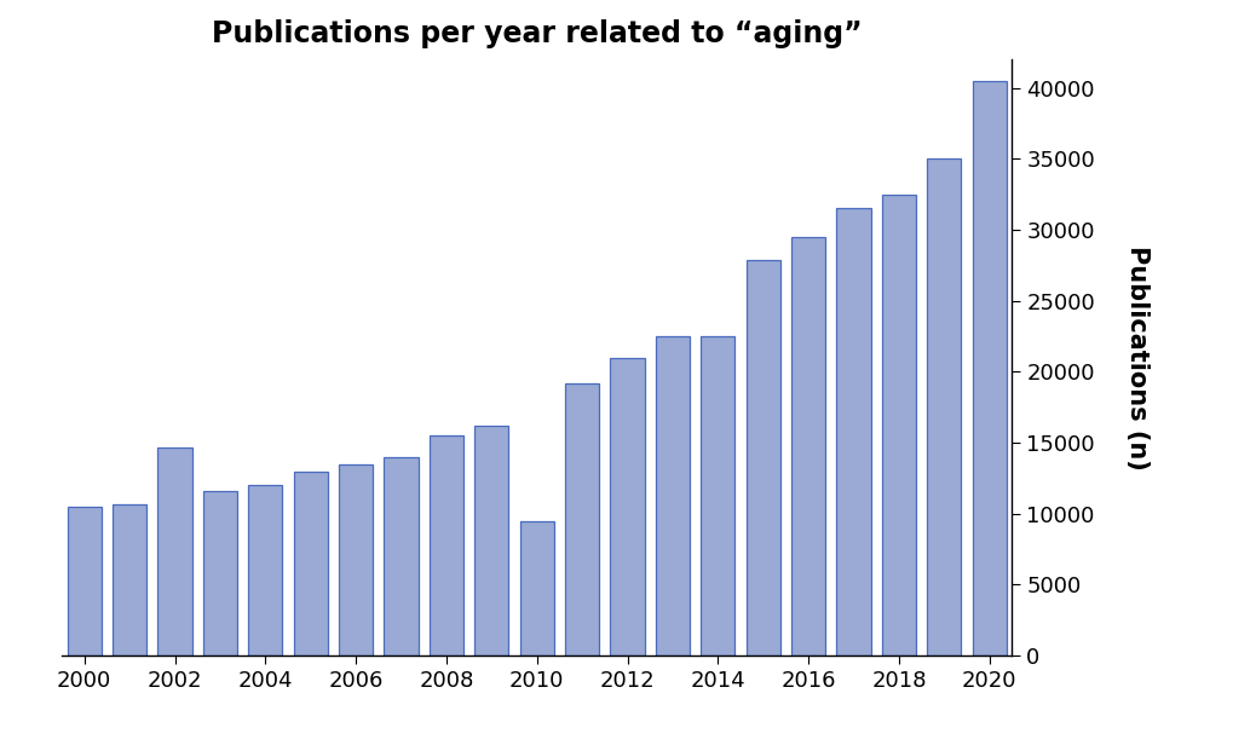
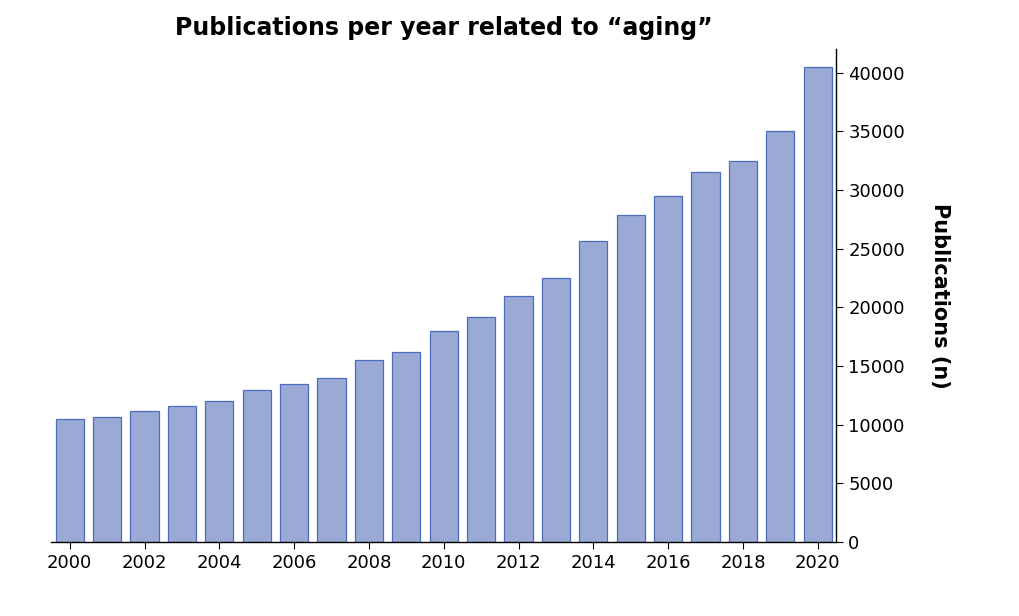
2002: 14700 -> 11200
2010: 9500 -> 18000
2014: 22500 -> 25700
